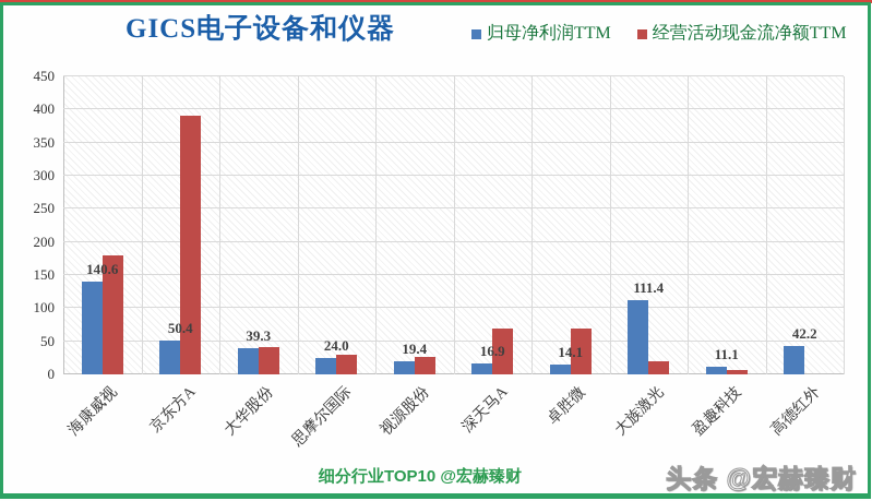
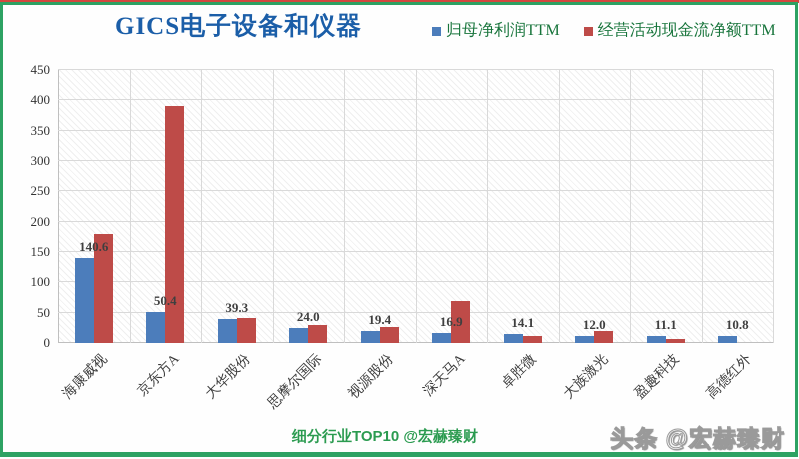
经营活动现金流净额TTM/卓胜微: 70 -> 10
归母净利润TTM/大族激光: 111.4 -> 12.0
归母净利润TTM/高德红外: 42.2 -> 10.8
